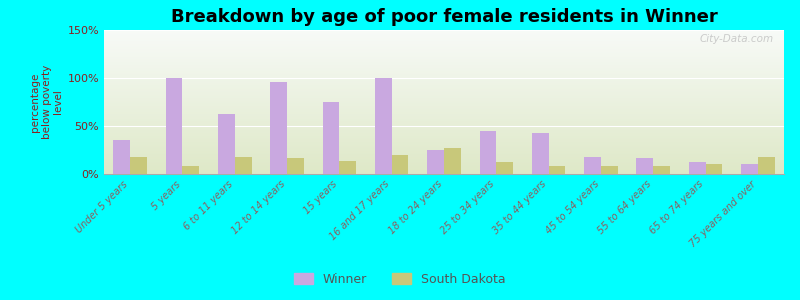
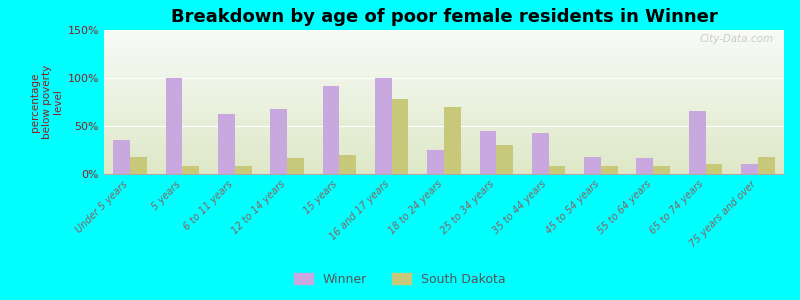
South Dakota/6 to 11 years: 18% -> 8%
Winner/12 to 14 years: 96% -> 68%
Winner/15 years: 75% -> 92%
South Dakota/15 years: 14% -> 20%
South Dakota/16 and 17 years: 20% -> 78%
South Dakota/18 to 24 years: 27% -> 70%
South Dakota/25 to 34 years: 13% -> 30%
Winner/65 to 74 years: 13% -> 66%
